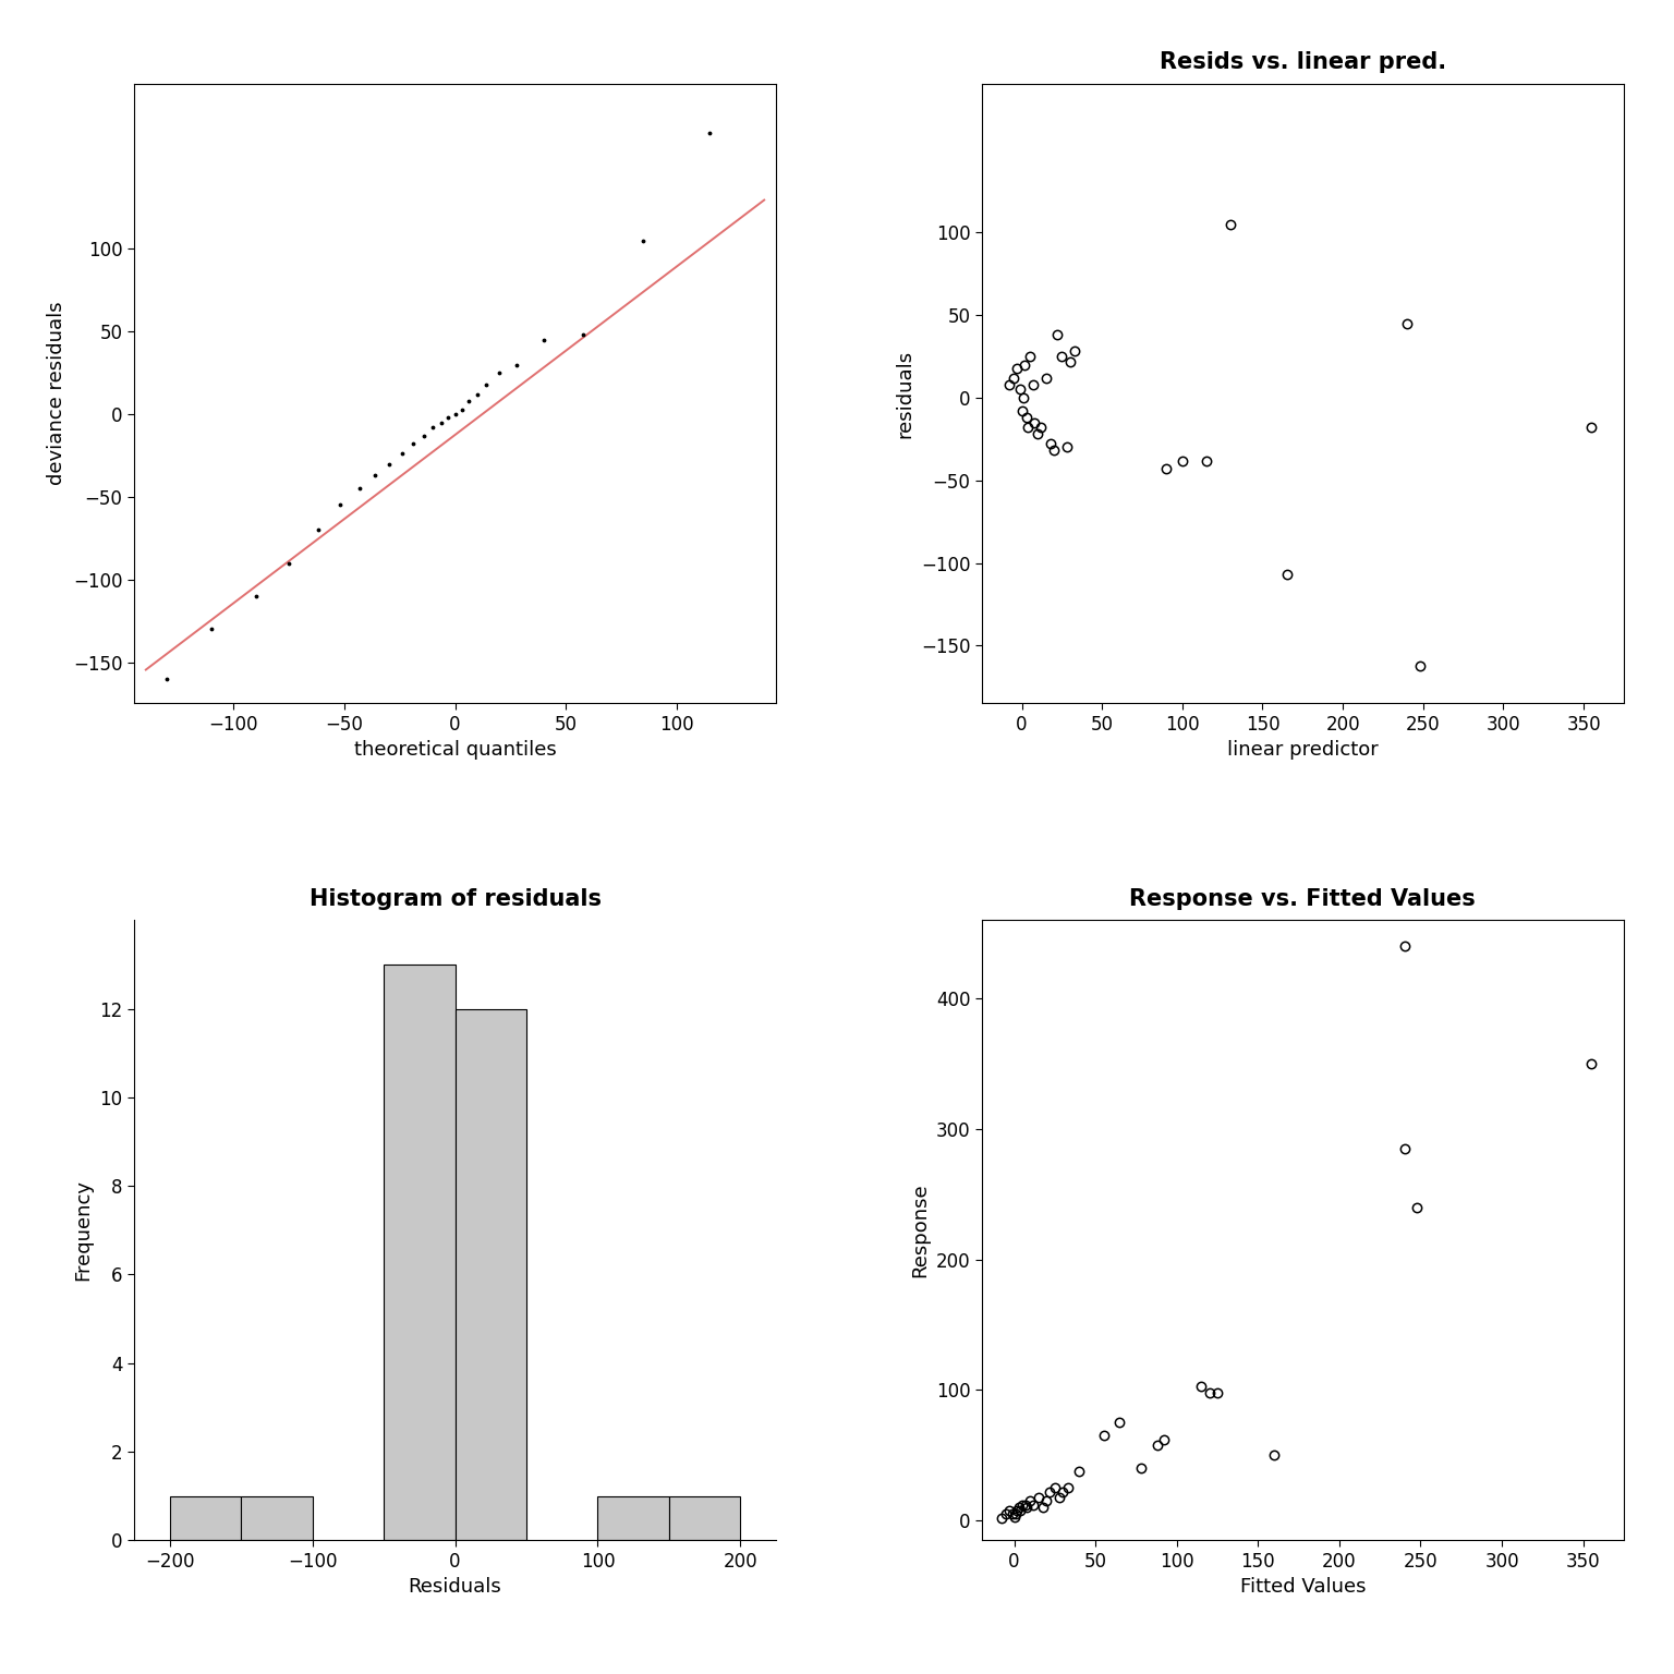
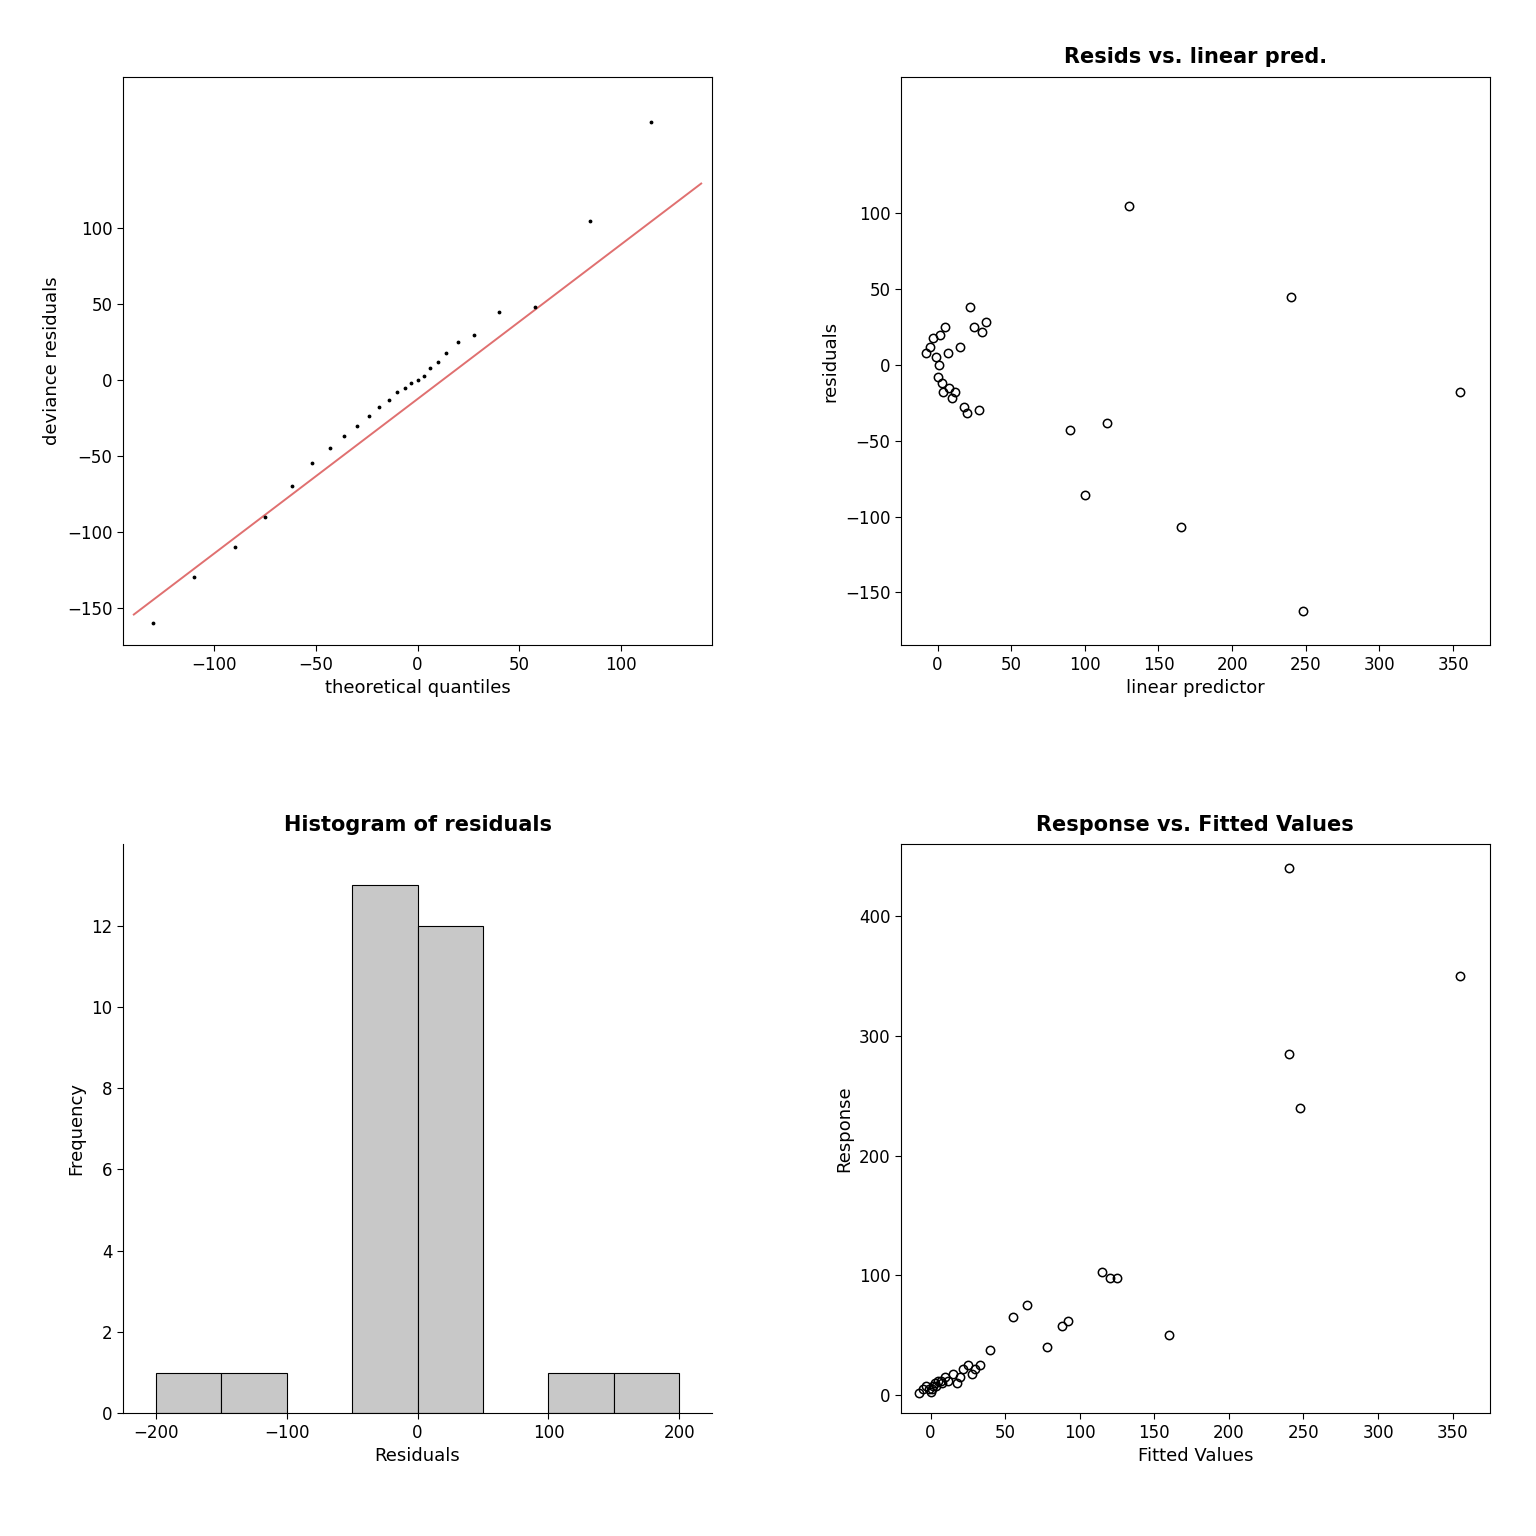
Resids vs. linear pred./100: -38 -> -86
